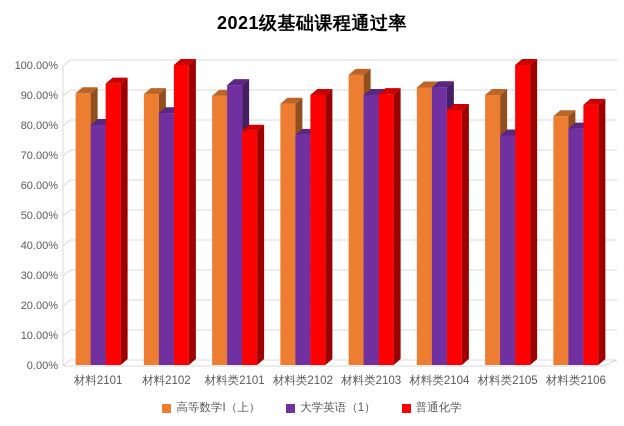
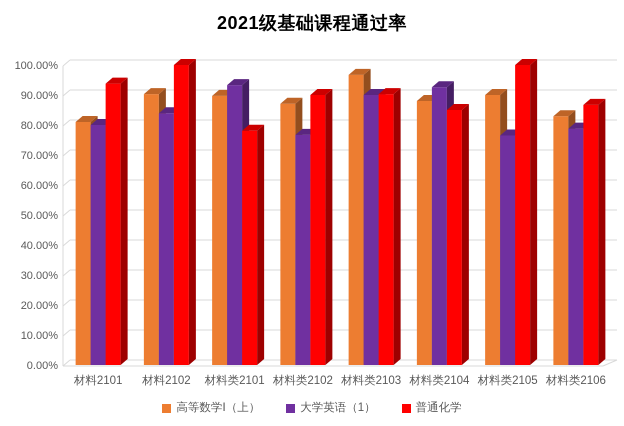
高等数学Ⅰ（上）/材料2101: 91% -> 81%
高等数学Ⅰ（上）/材料类2104: 92% -> 88%
